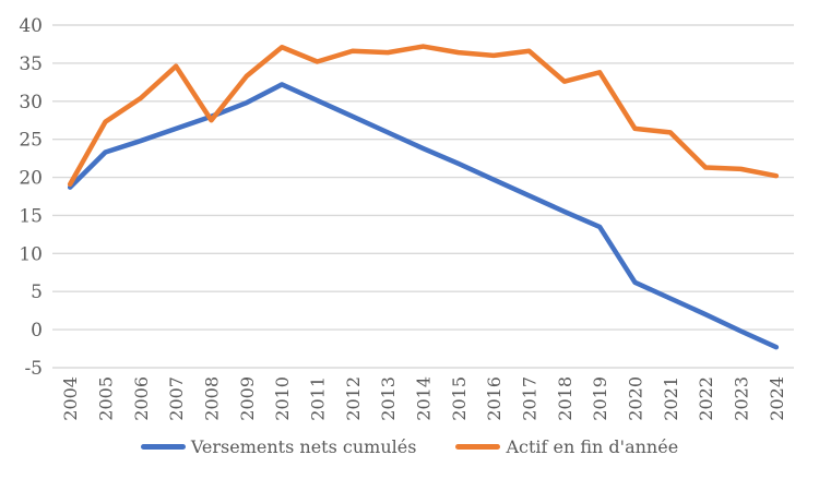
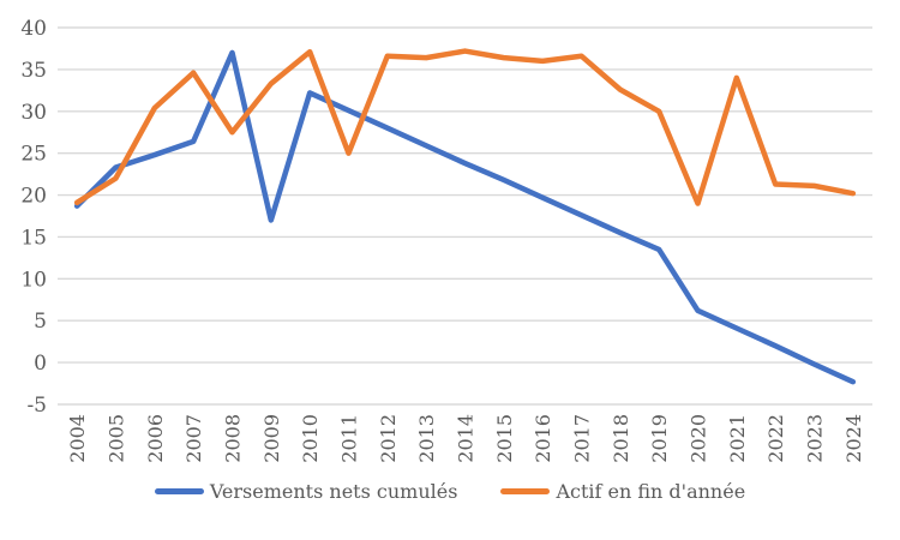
Actif en fin d'année/2005: 27 -> 22
Versements nets cumulés/2008: 28 -> 37
Versements nets cumulés/2009: 30 -> 17
Actif en fin d'année/2011: 35 -> 25
Actif en fin d'année/2019: 34 -> 30
Actif en fin d'année/2020: 26 -> 19
Actif en fin d'année/2021: 26 -> 34
